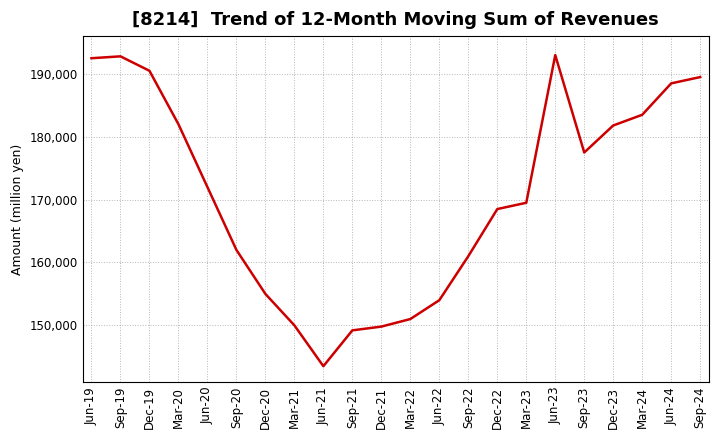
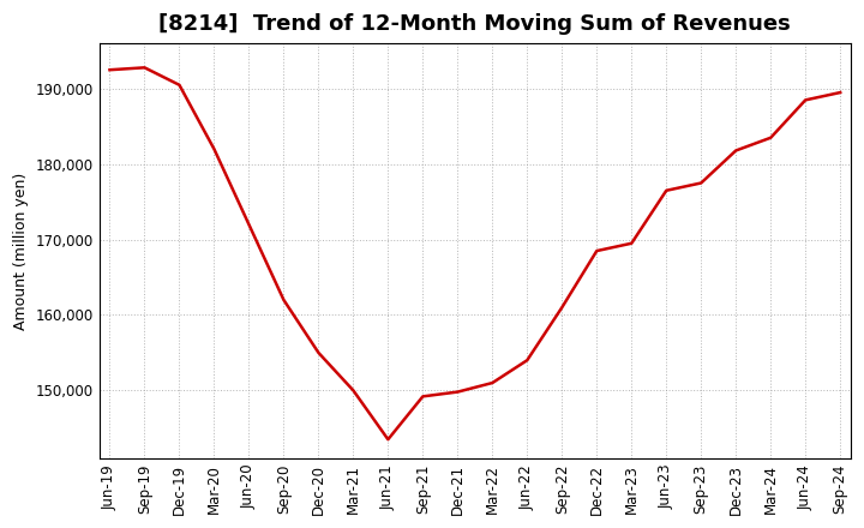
Jun-23: 193,000 -> 176,500
